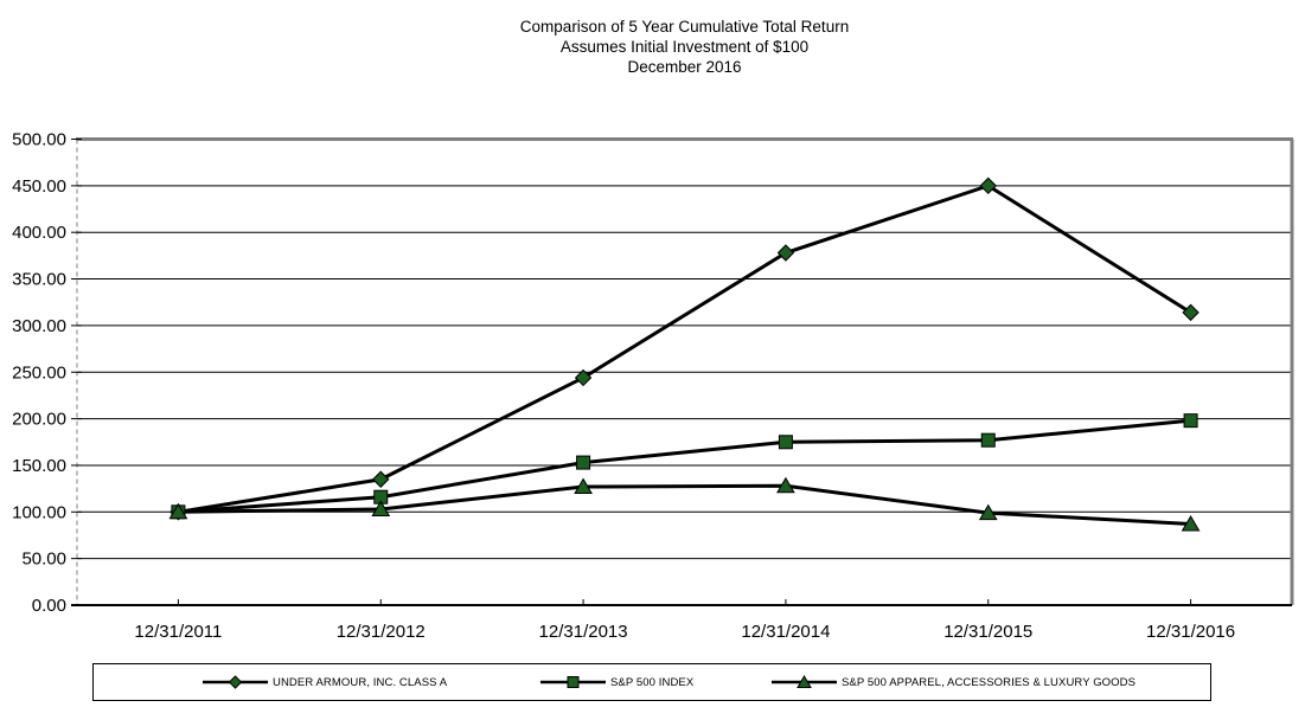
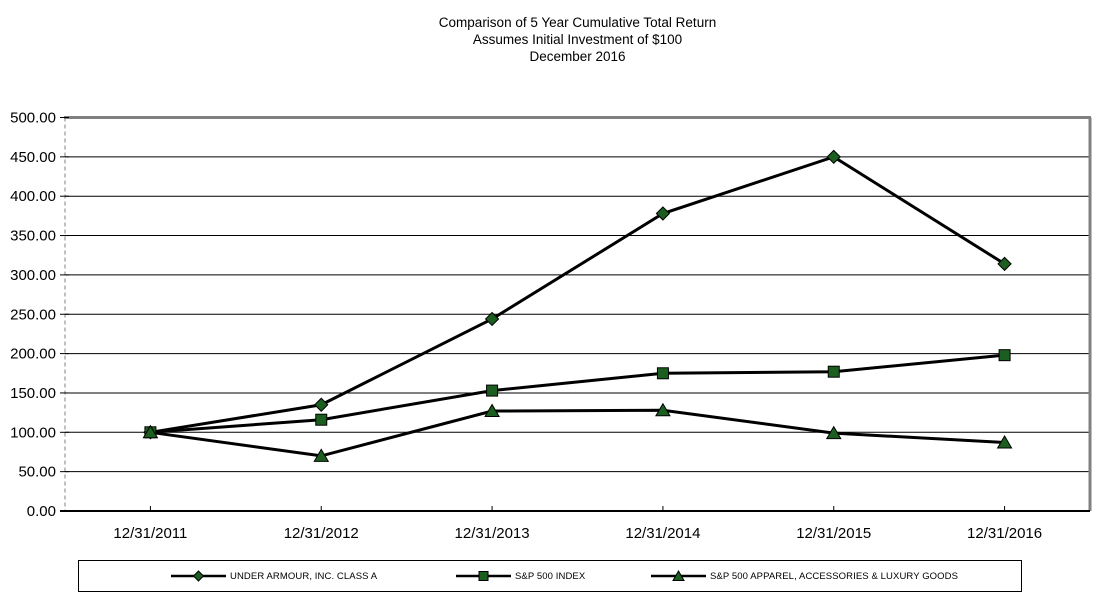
S&P 500 APPAREL, ACCESSORIES & LUXURY GOODS/12/31/2012: 100 -> 70
